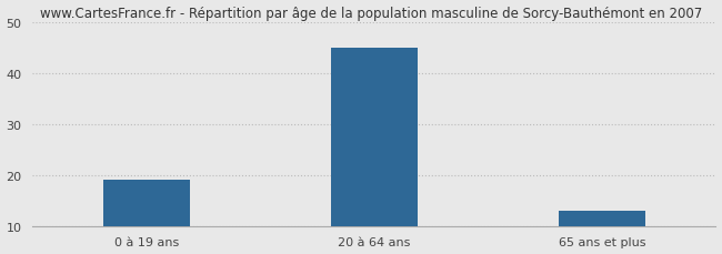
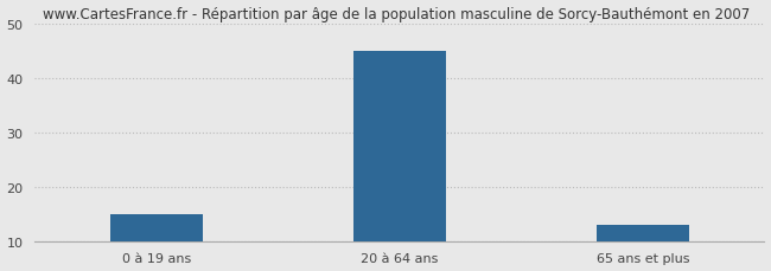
0 à 19 ans: 19 -> 15
